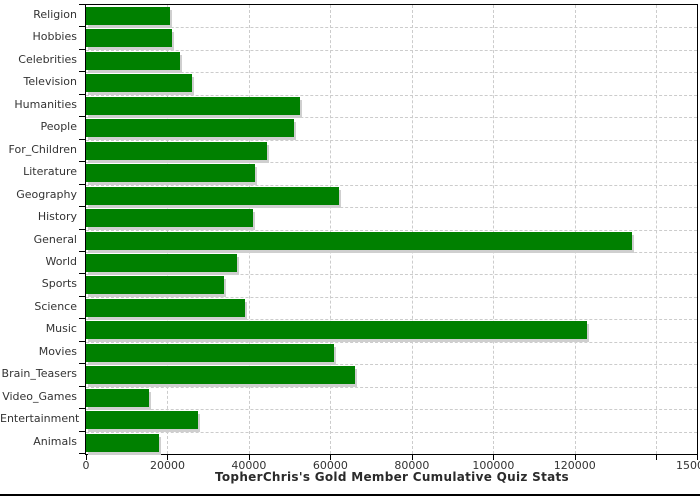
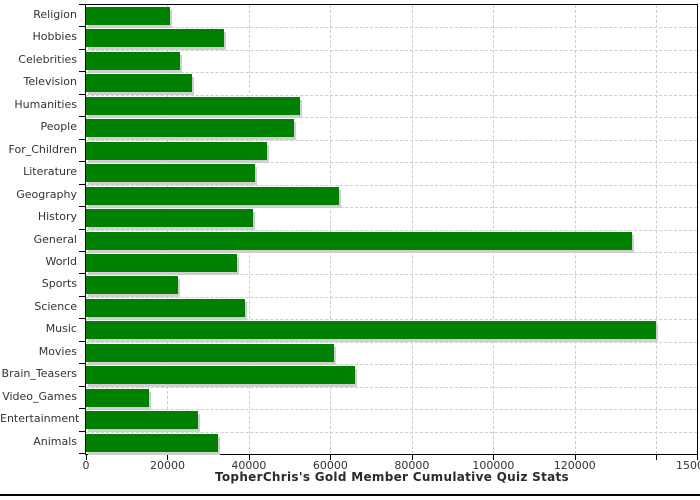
Hobbies: 21000 -> 34000
Sports: 34000 -> 22000
Music: 123000 -> 140000
Animals: 18000 -> 32000
